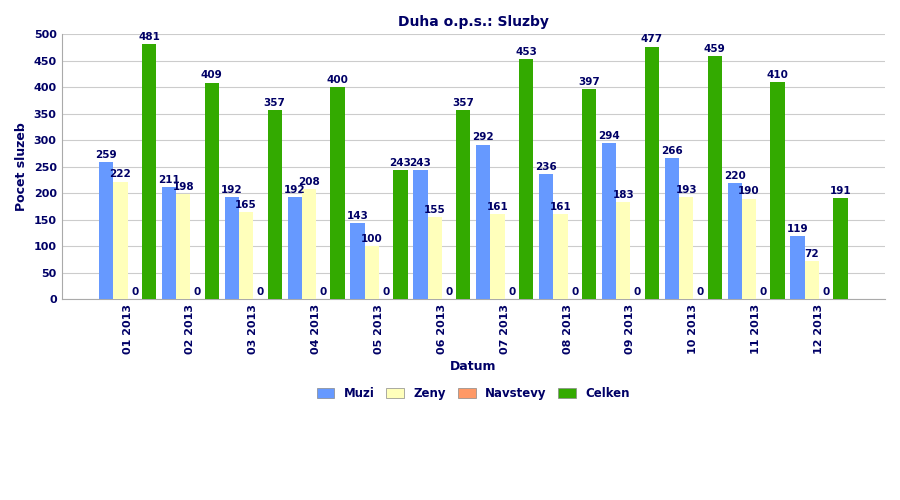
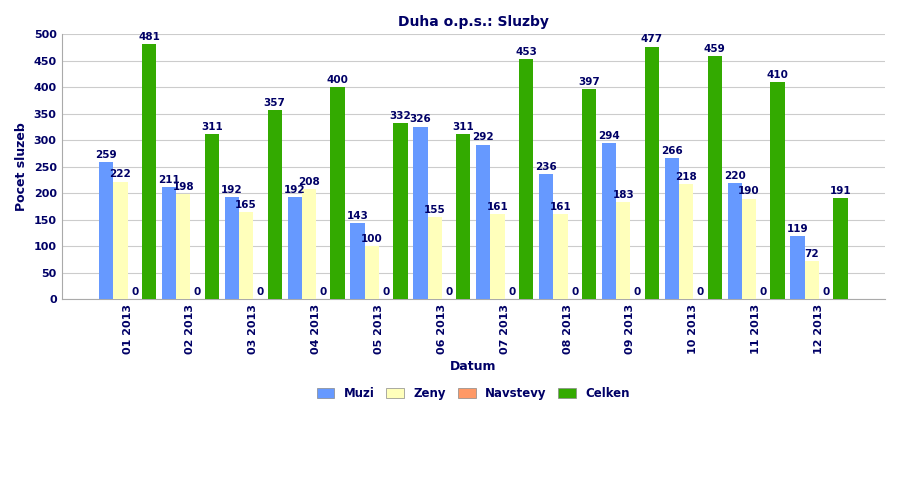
Celken/02 2013: 409 -> 311
Celken/05 2013: 243 -> 332
Muzi/06 2013: 243 -> 326
Celken/06 2013: 357 -> 311
Zeny/10 2013: 193 -> 218
